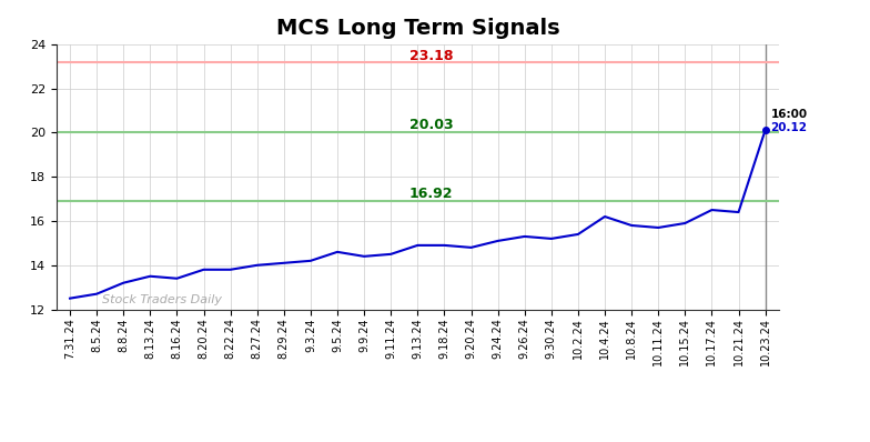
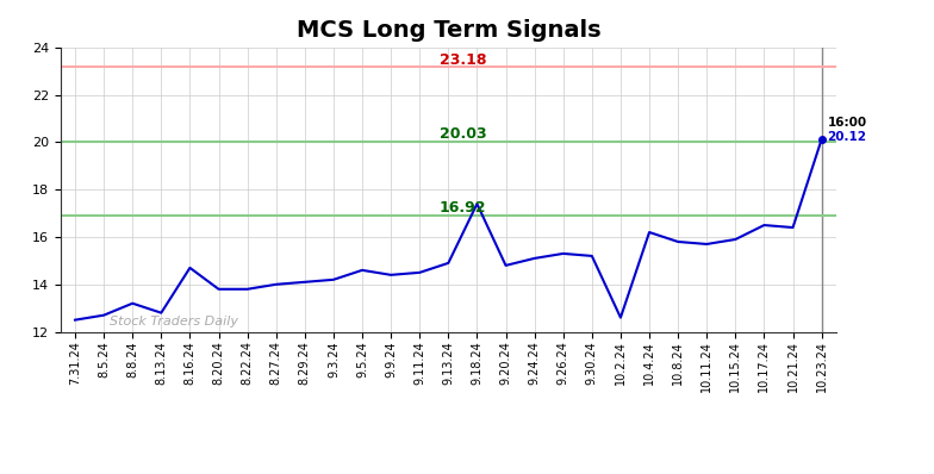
8.13.24: 13.5 -> 12.8
8.16.24: 13.4 -> 14.7
9.18.24: 14.9 -> 17.4
10.2.24: 15.4 -> 12.6
